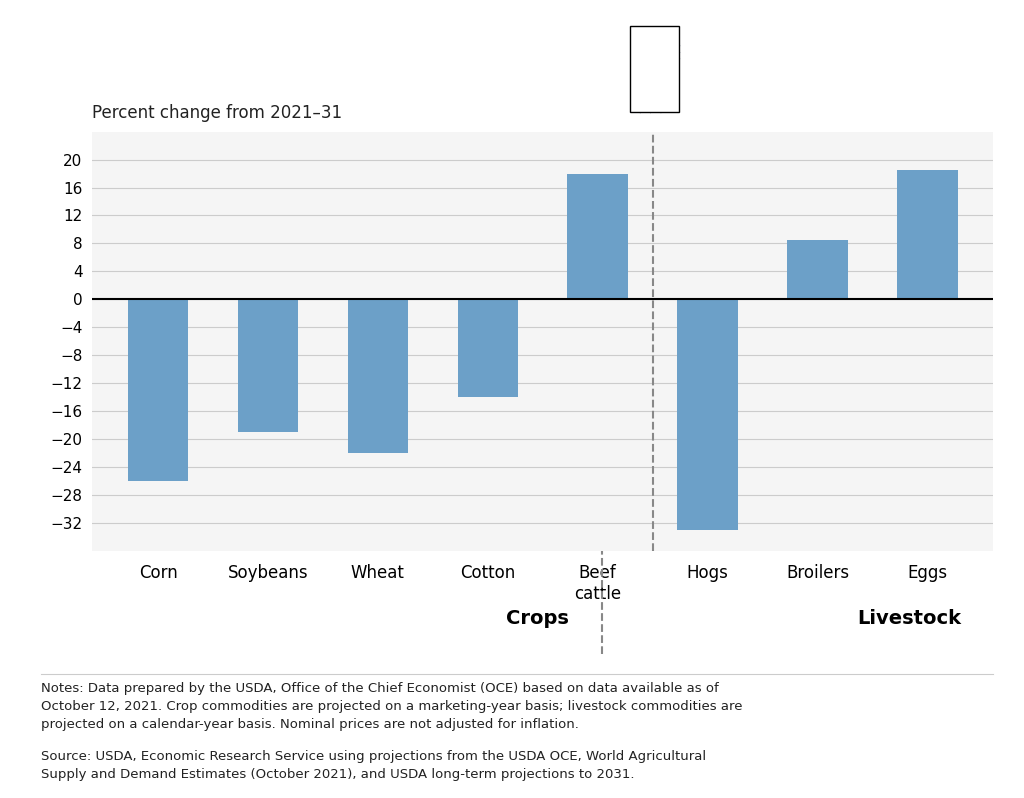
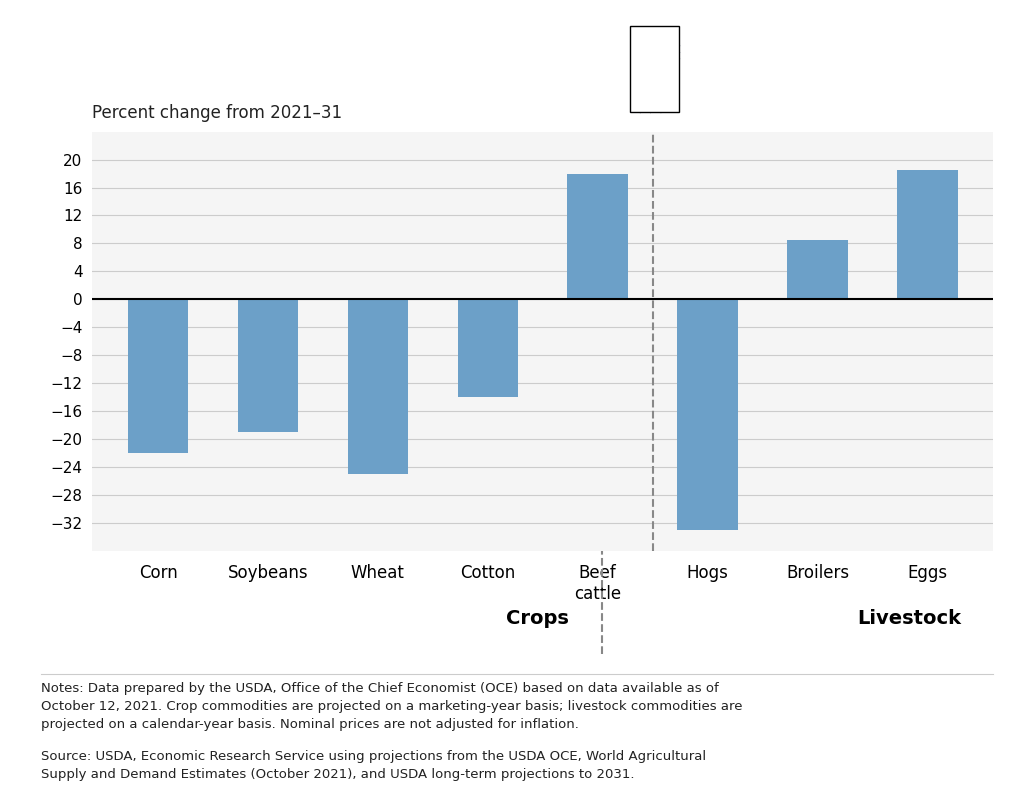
Corn: -26.0 -> -22.0
Wheat: -22.0 -> -25.0
